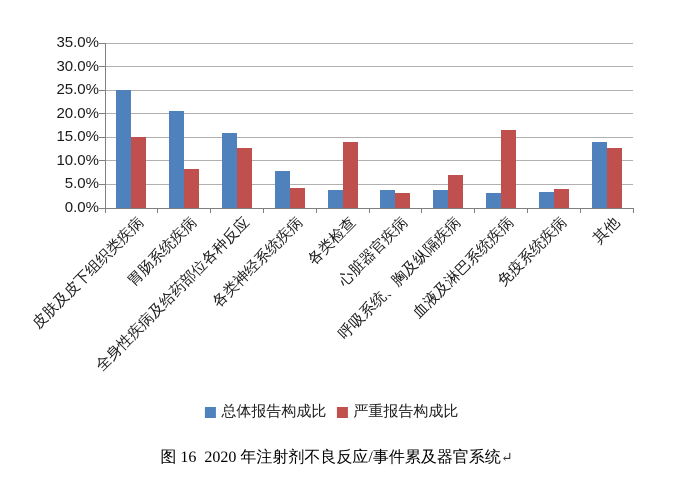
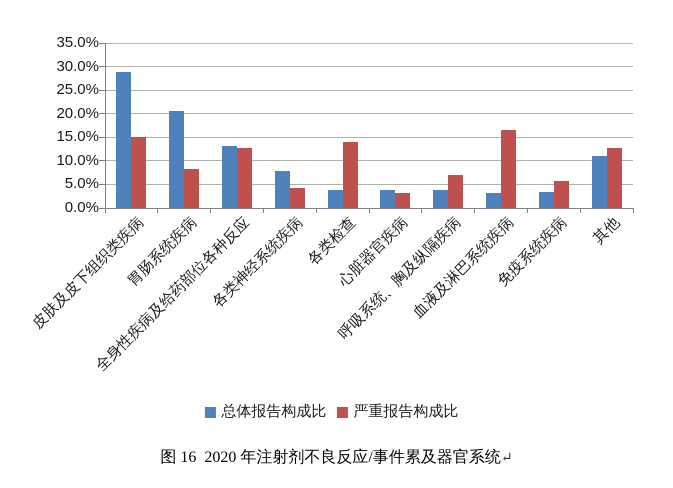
总体报告构成比/皮肤及皮下组织类疾病: 25% -> 29%
总体报告构成比/全身性疾病及给药部位各种反应: 16% -> 13%
严重报告构成比/免疫系统疾病: 4% -> 6%
总体报告构成比/其他: 14% -> 11%
